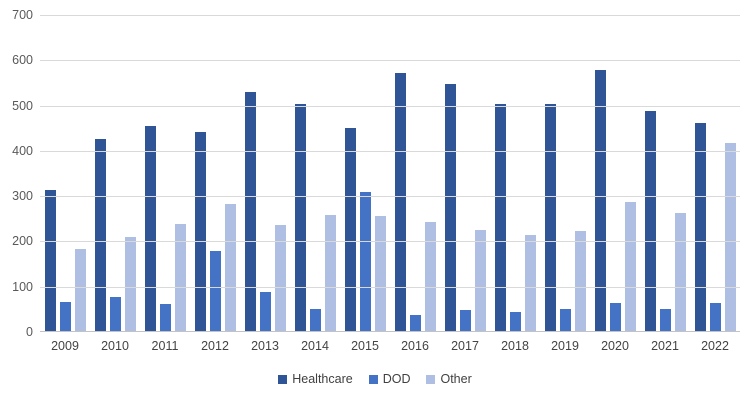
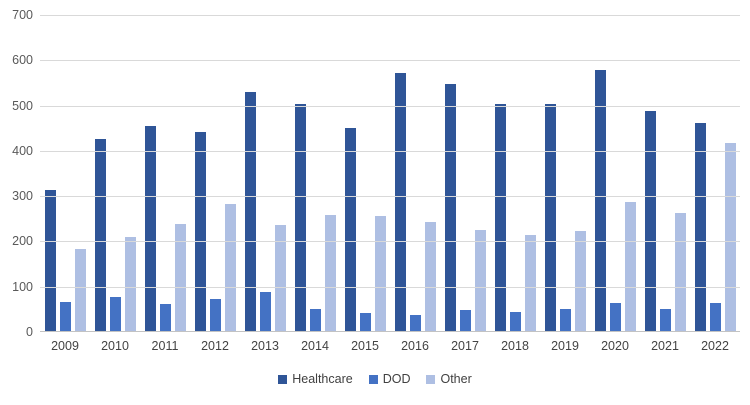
DOD/2012: 180 -> 70
DOD/2015: 310 -> 40
